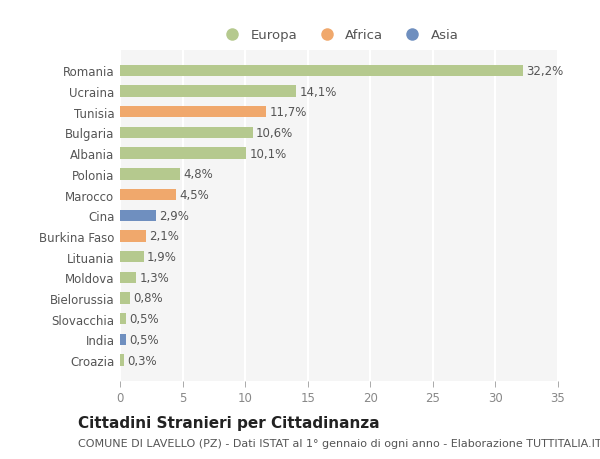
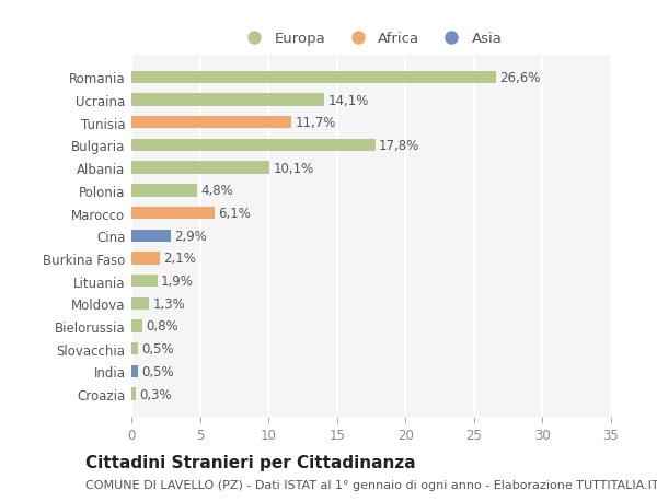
Romania: 32,2% -> 26,6%
Bulgaria: 10,6% -> 17,8%
Marocco: 4,5% -> 6,1%
